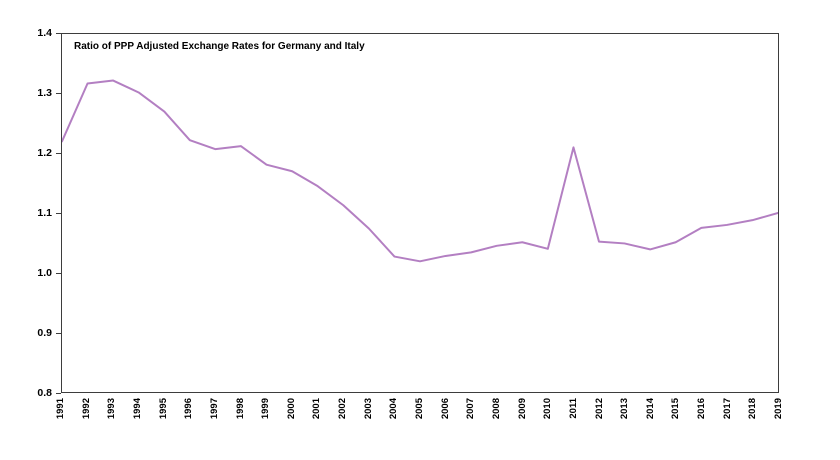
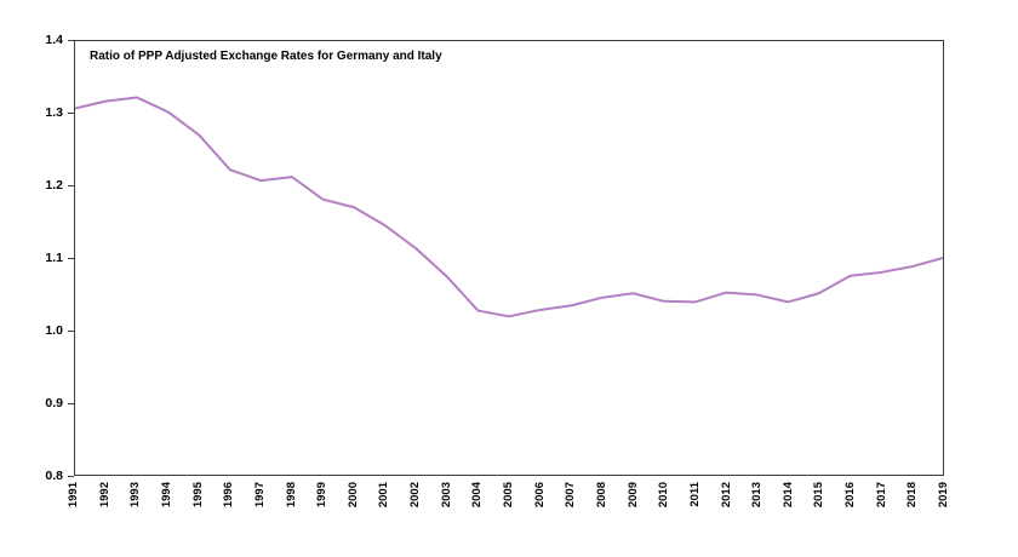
1991: 1.22 -> 1.31
2011: 1.21 -> 1.04
